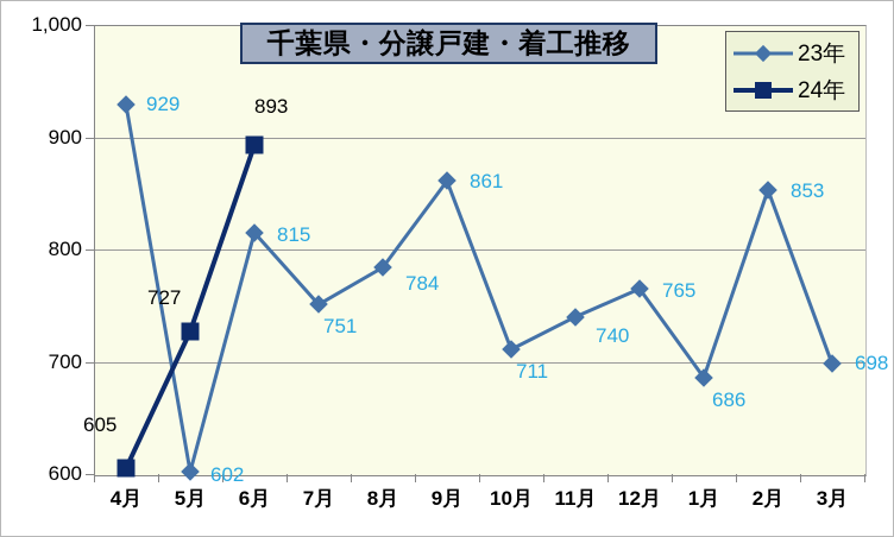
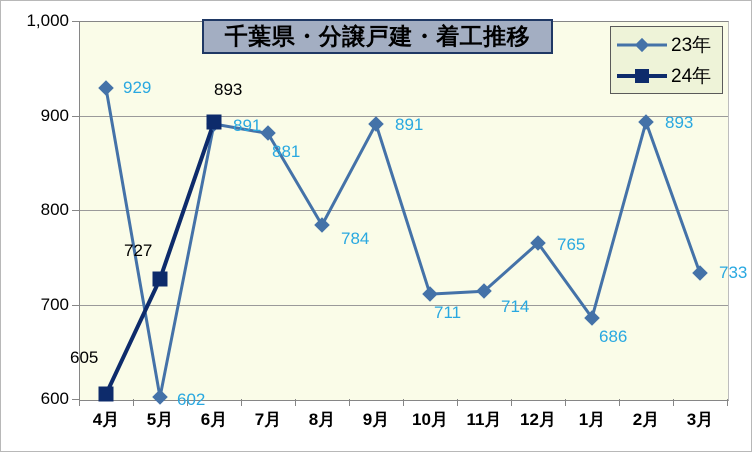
23年/6月: 815 -> 891
23年/7月: 751 -> 881
23年/9月: 861 -> 891
23年/11月: 740 -> 714
23年/2月: 853 -> 893
23年/3月: 698 -> 733
